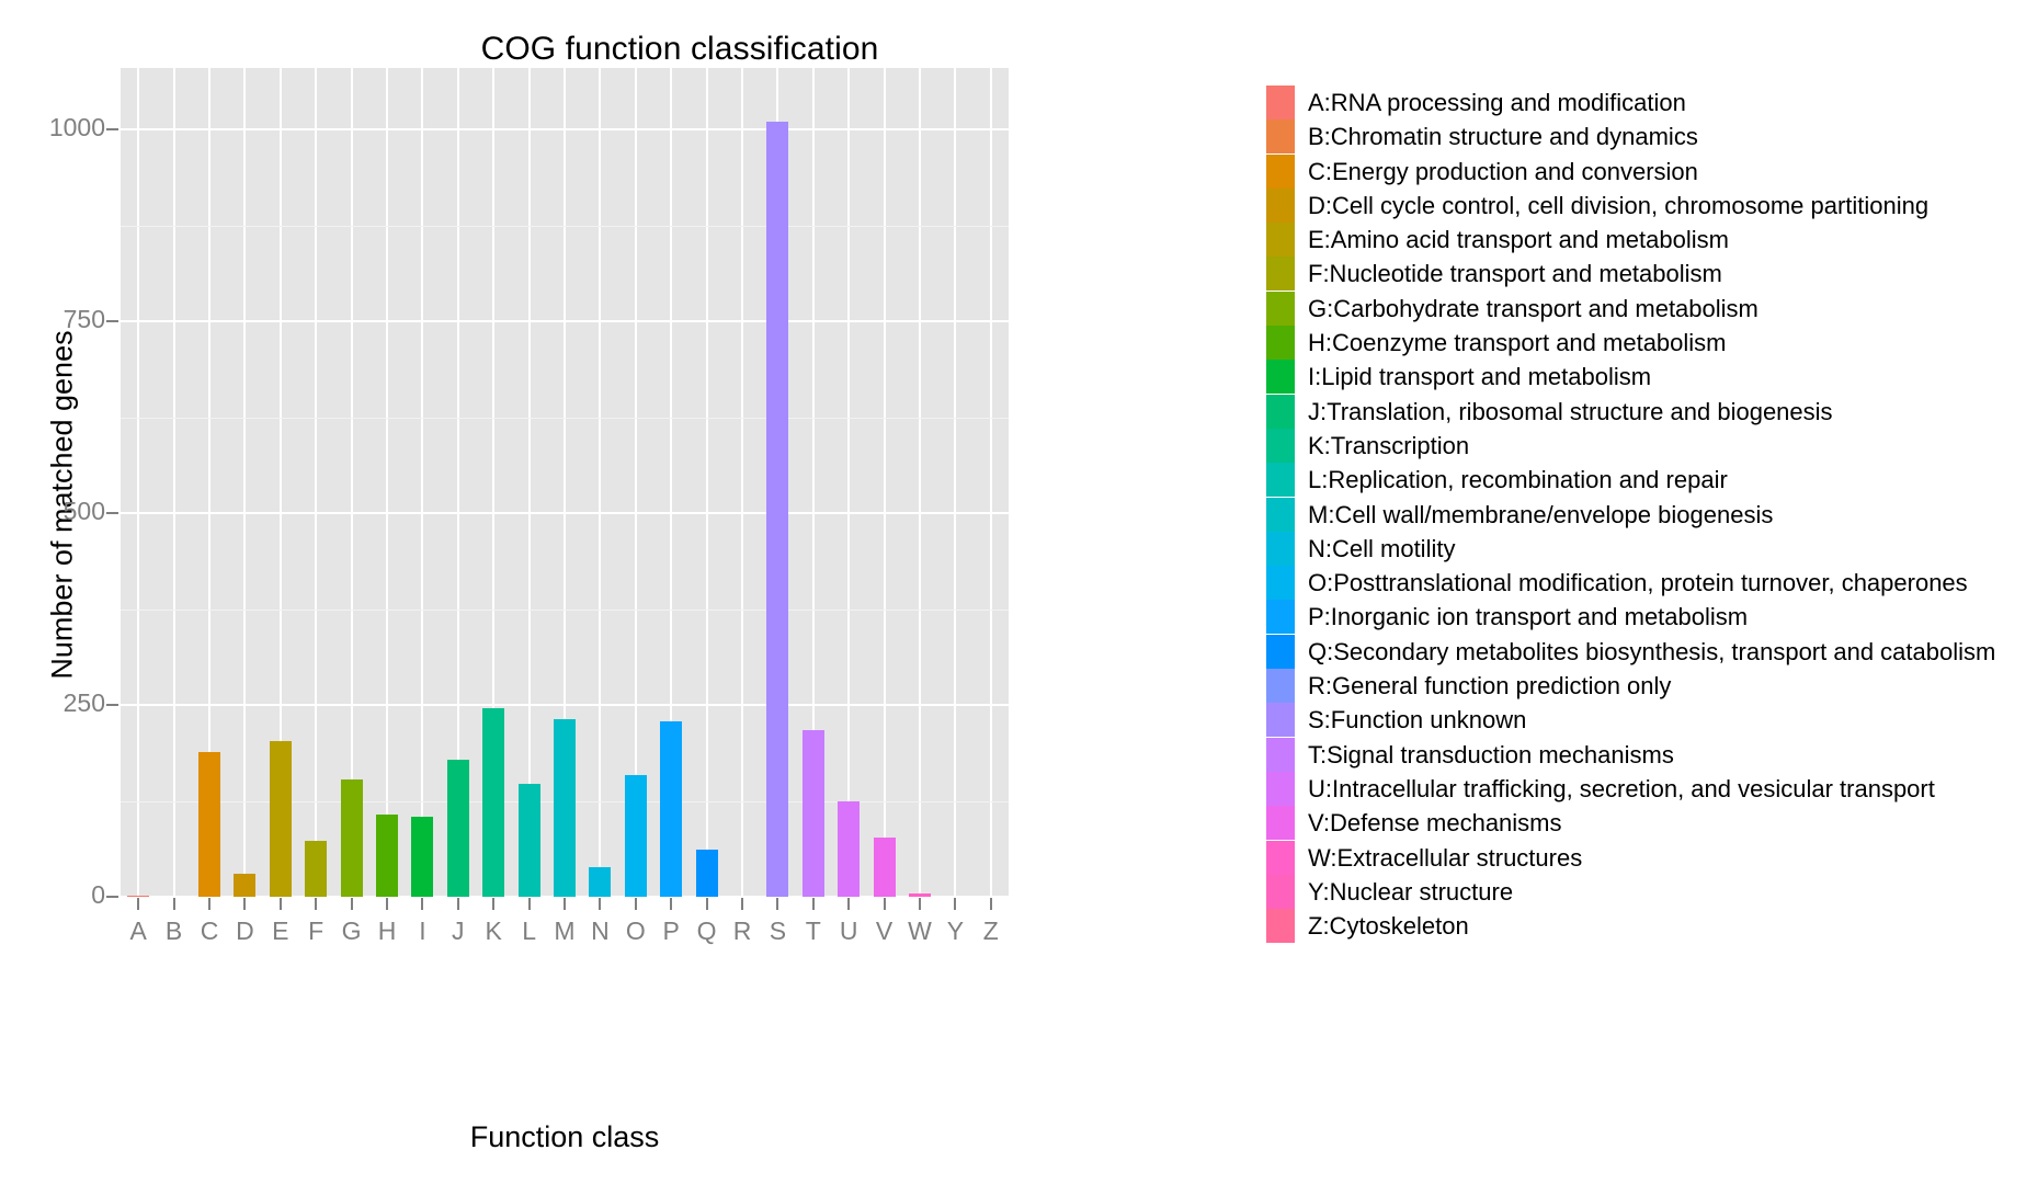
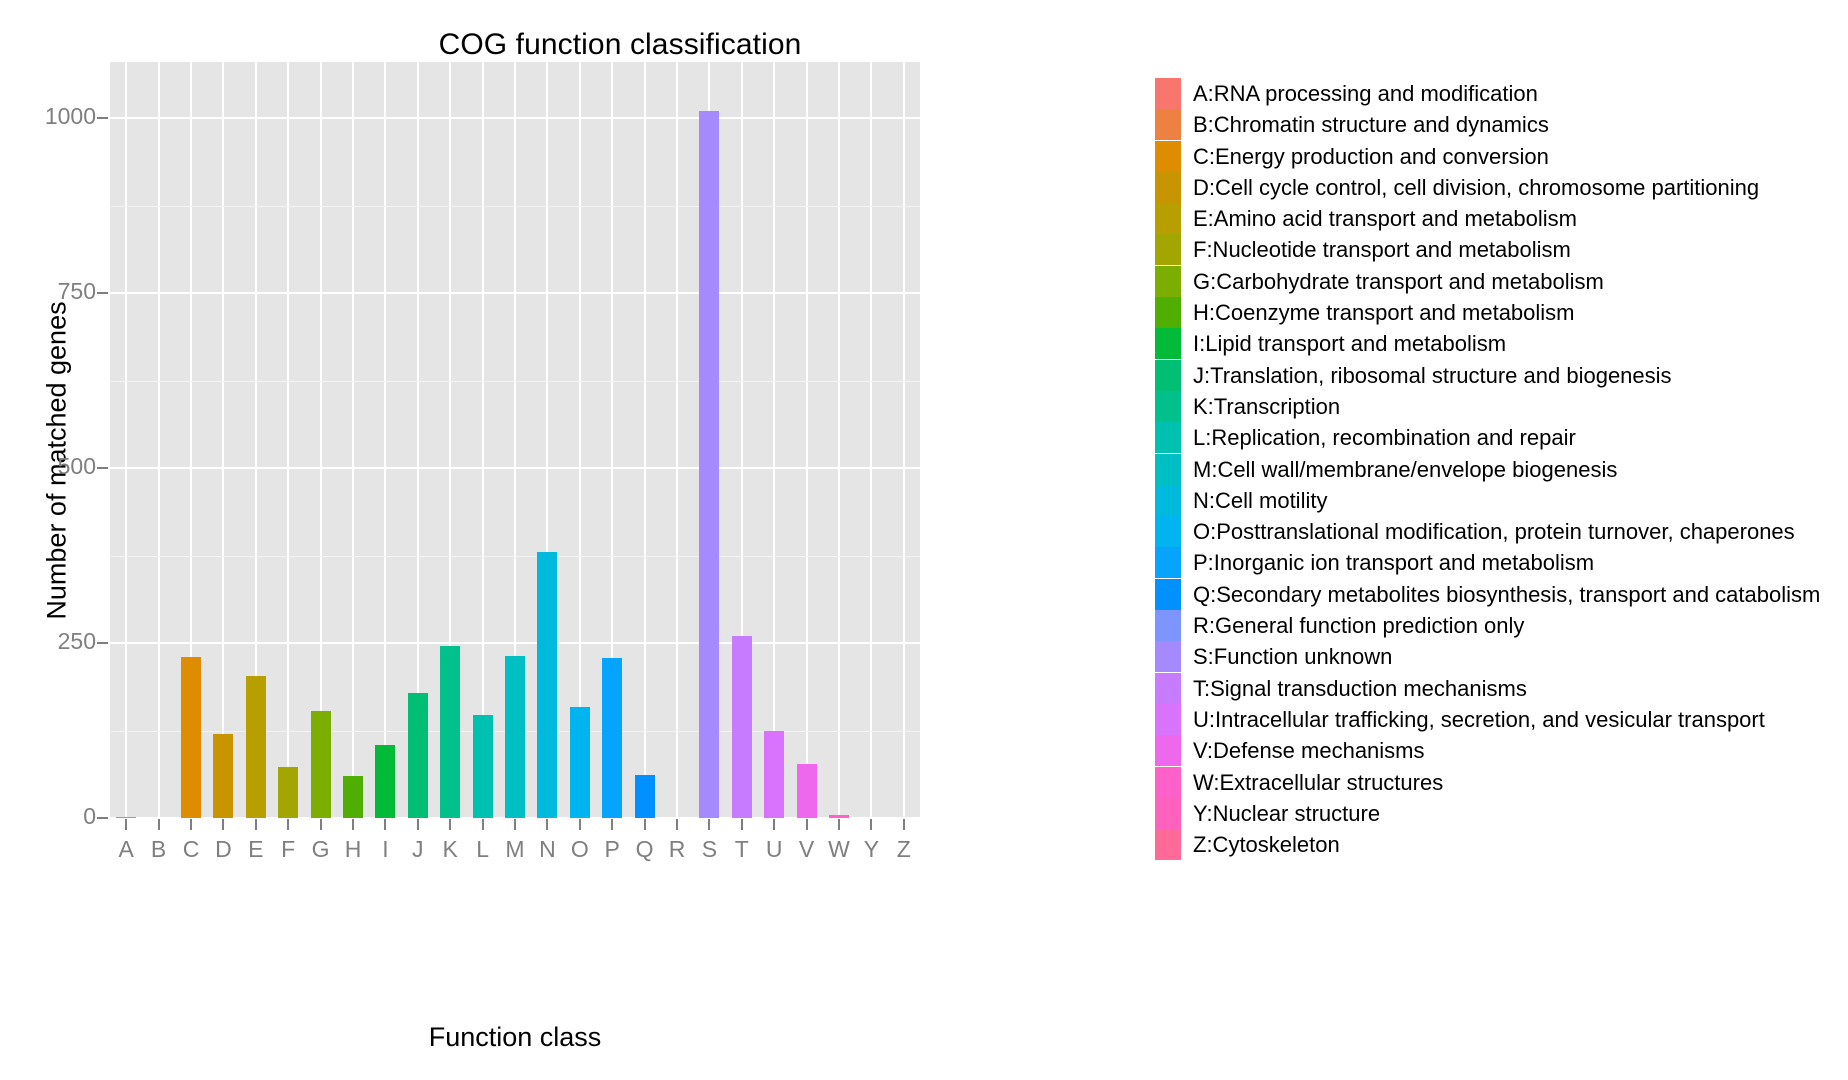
C: 190 -> 230
D: 30 -> 120
H: 110 -> 60
N: 40 -> 380
T: 220 -> 260
